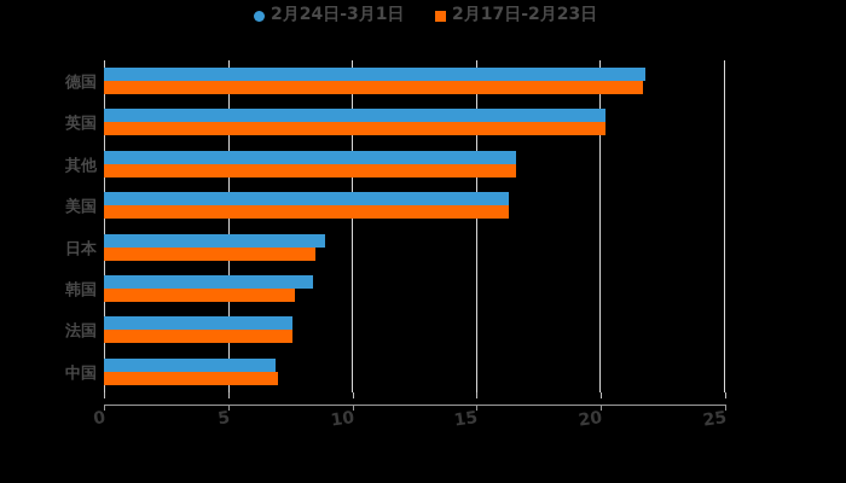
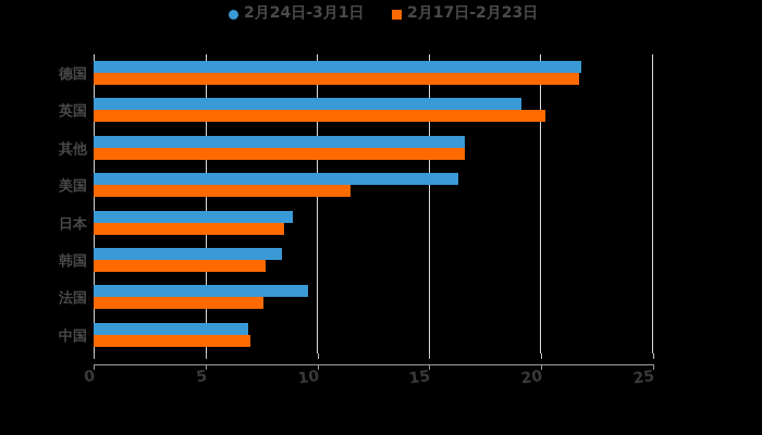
2月24日-3月1日/英国: 20.2 -> 19.1
2月17日-2月23日/美国: 16.3 -> 11.5
2月24日-3月1日/法国: 7.6 -> 9.6
